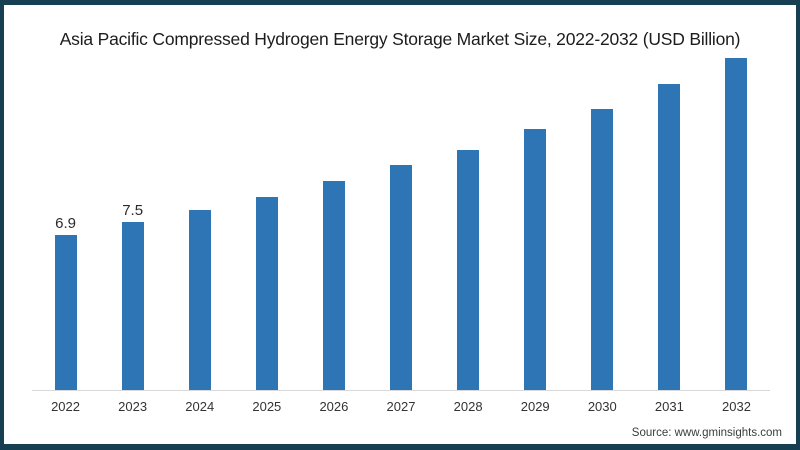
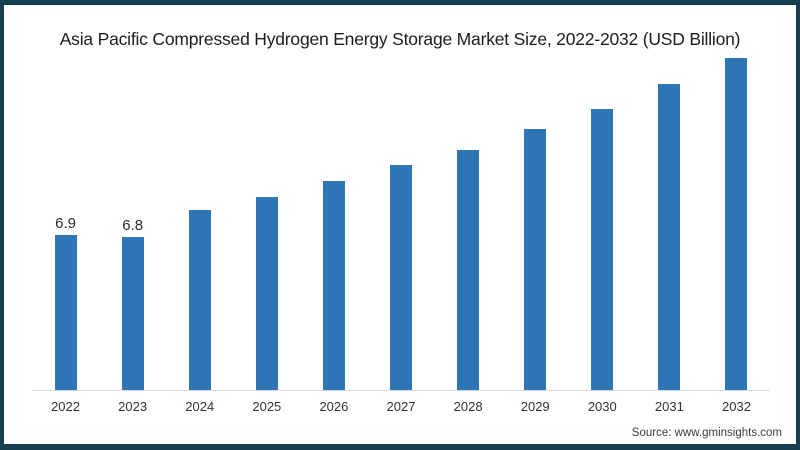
2023: 7.5 -> 6.8
